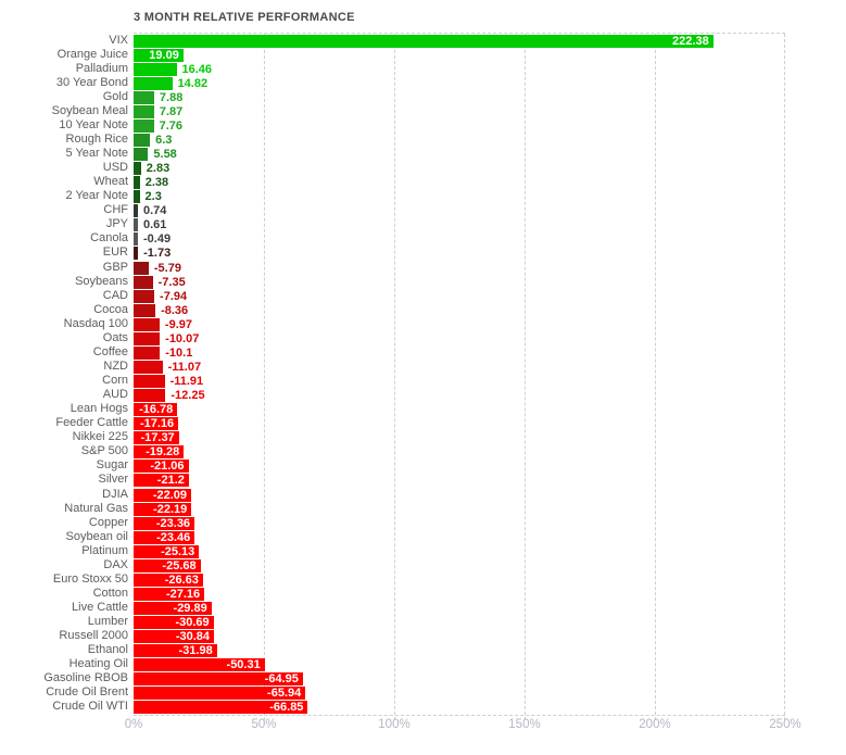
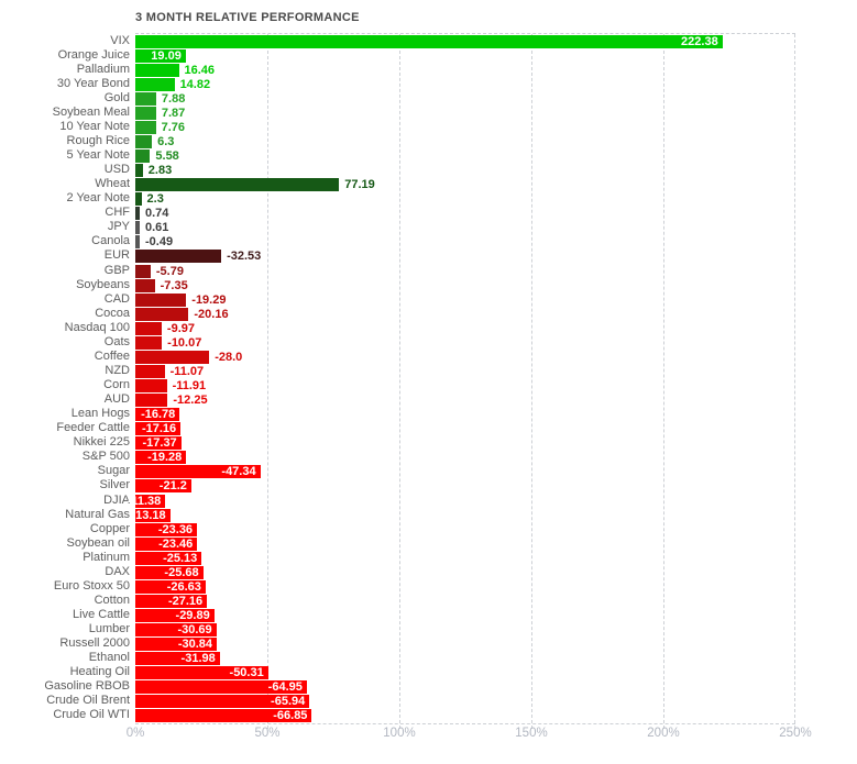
Wheat: 2.38 -> 77.19
EUR: -1.73 -> -32.53
CAD: -7.94 -> -19.29
Cocoa: -8.36 -> -20.16
Coffee: -10.1 -> -28.0
Sugar: -21.06 -> -47.34
DJIA: -22.09 -> -11.38
Natural Gas: -22.19 -> -13.18
